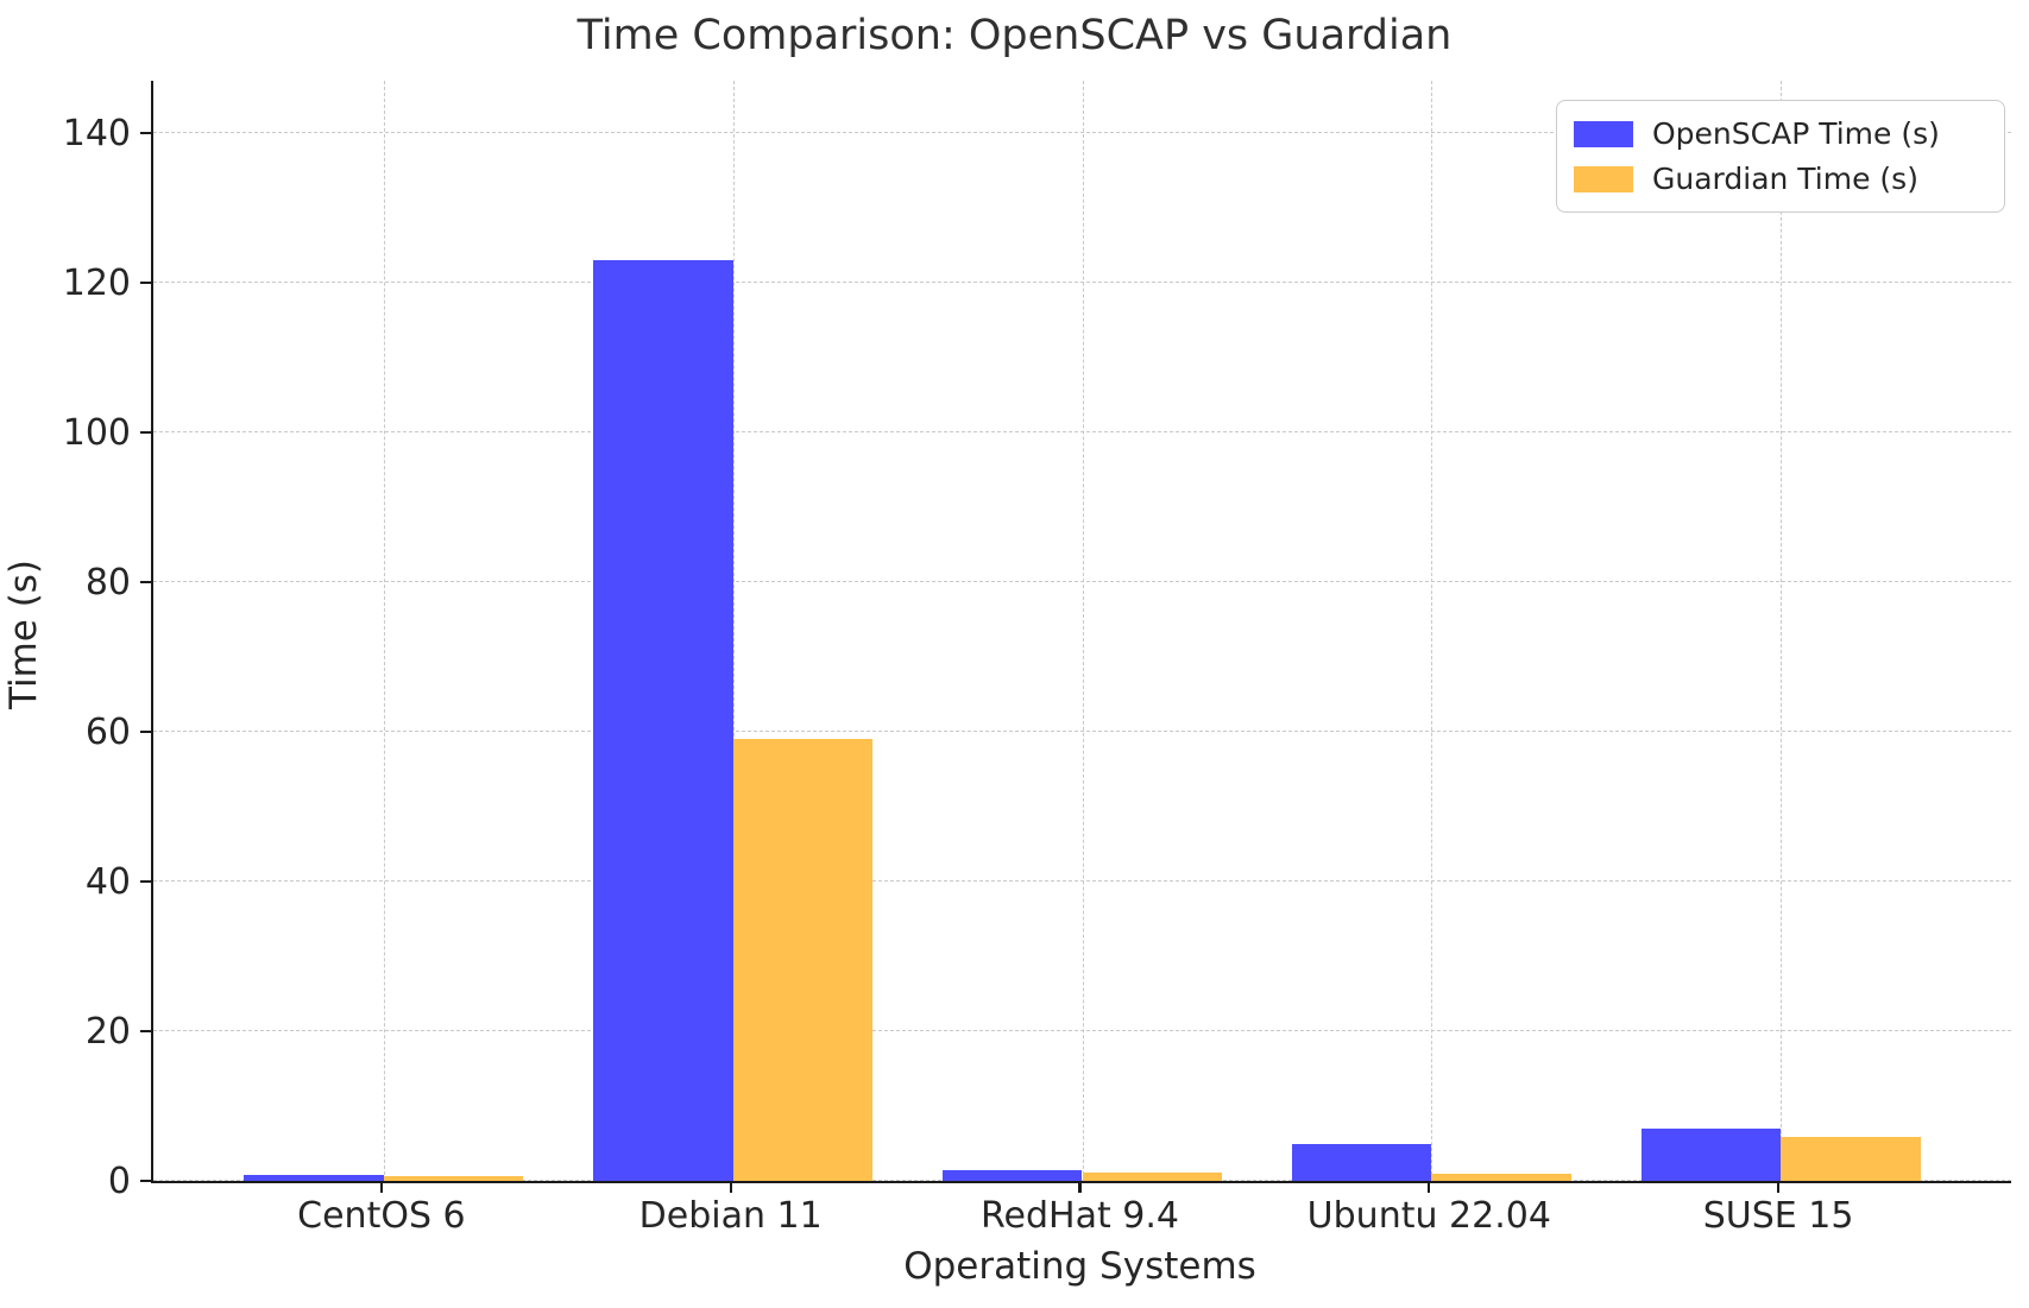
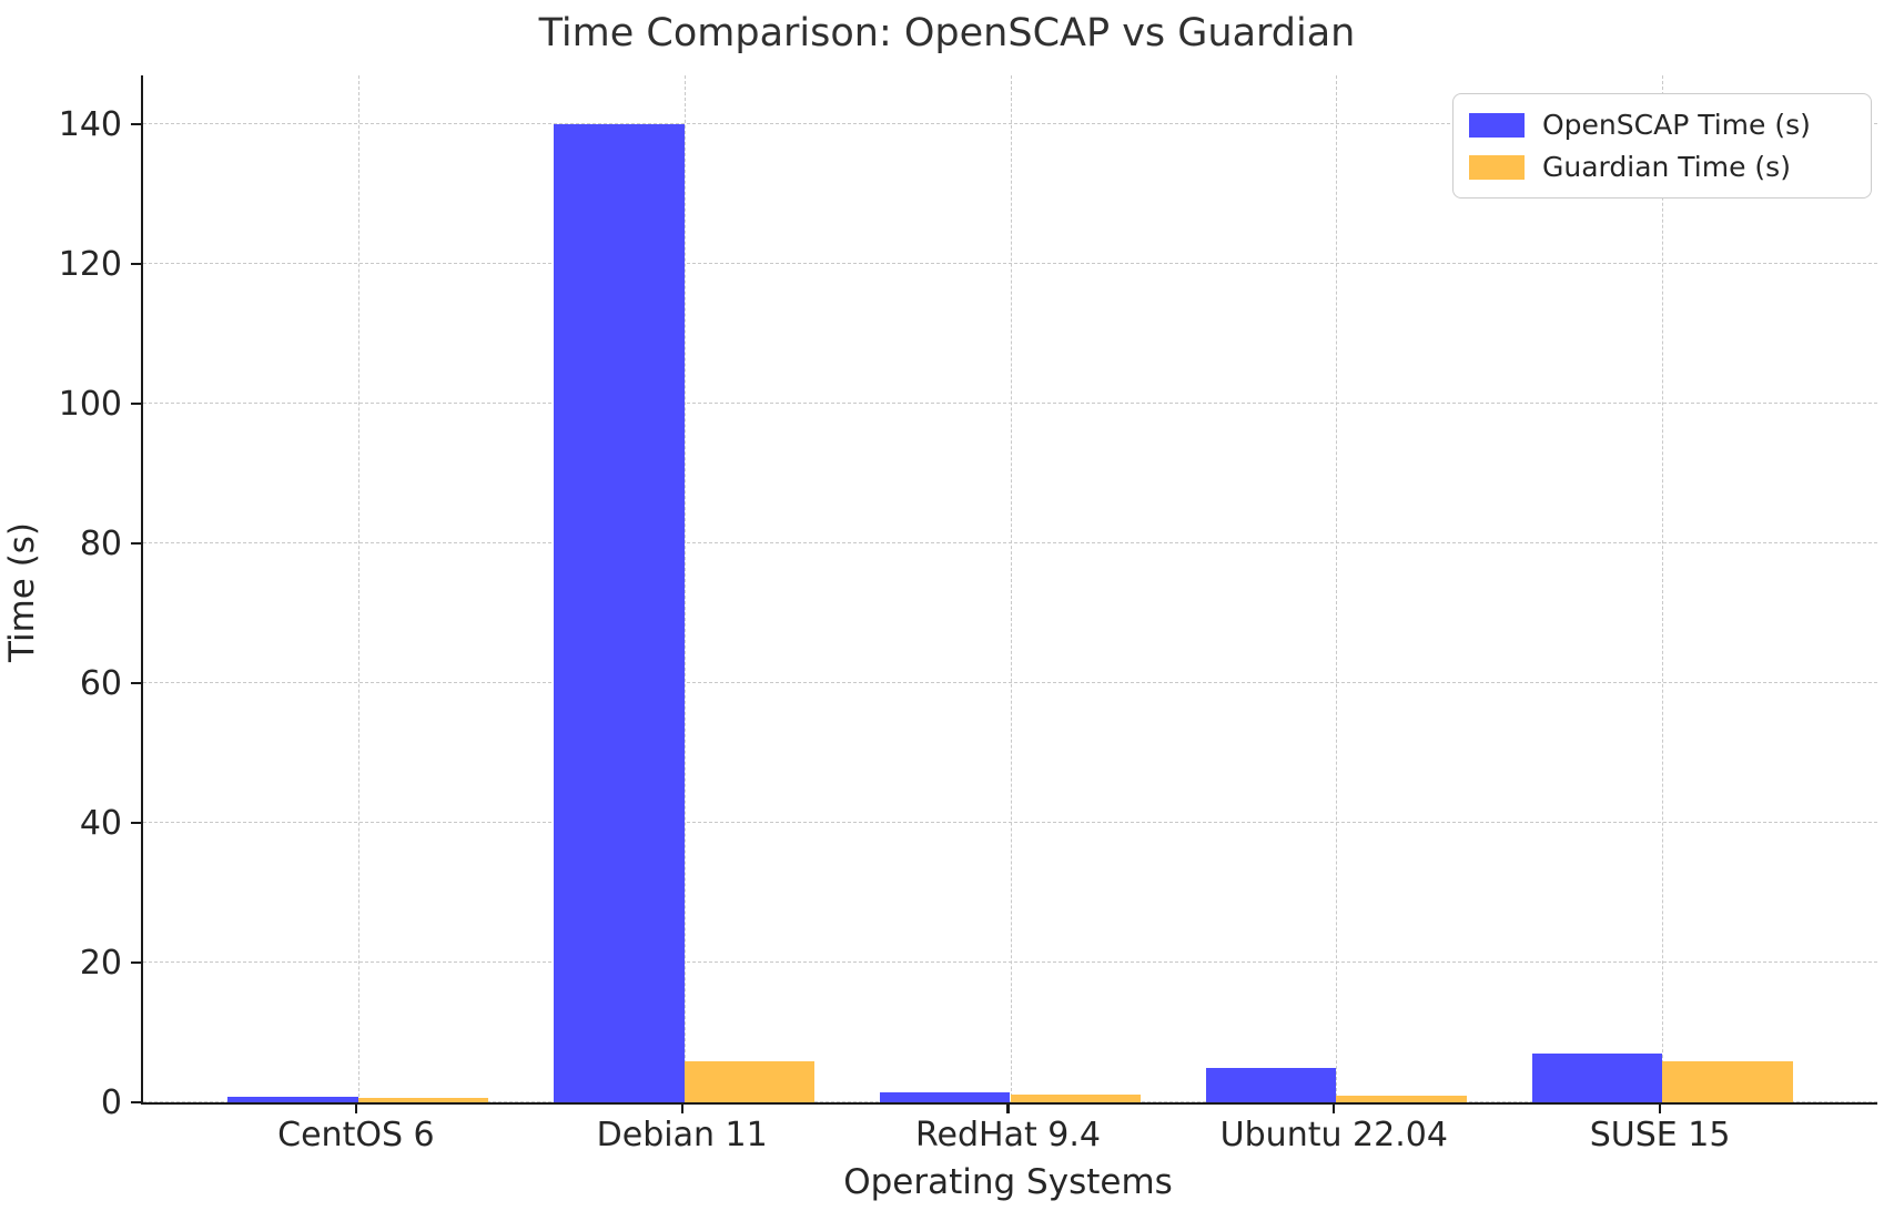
OpenSCAP Time (s)/Debian 11: 123 -> 140
Guardian Time (s)/Debian 11: 59 -> 6
